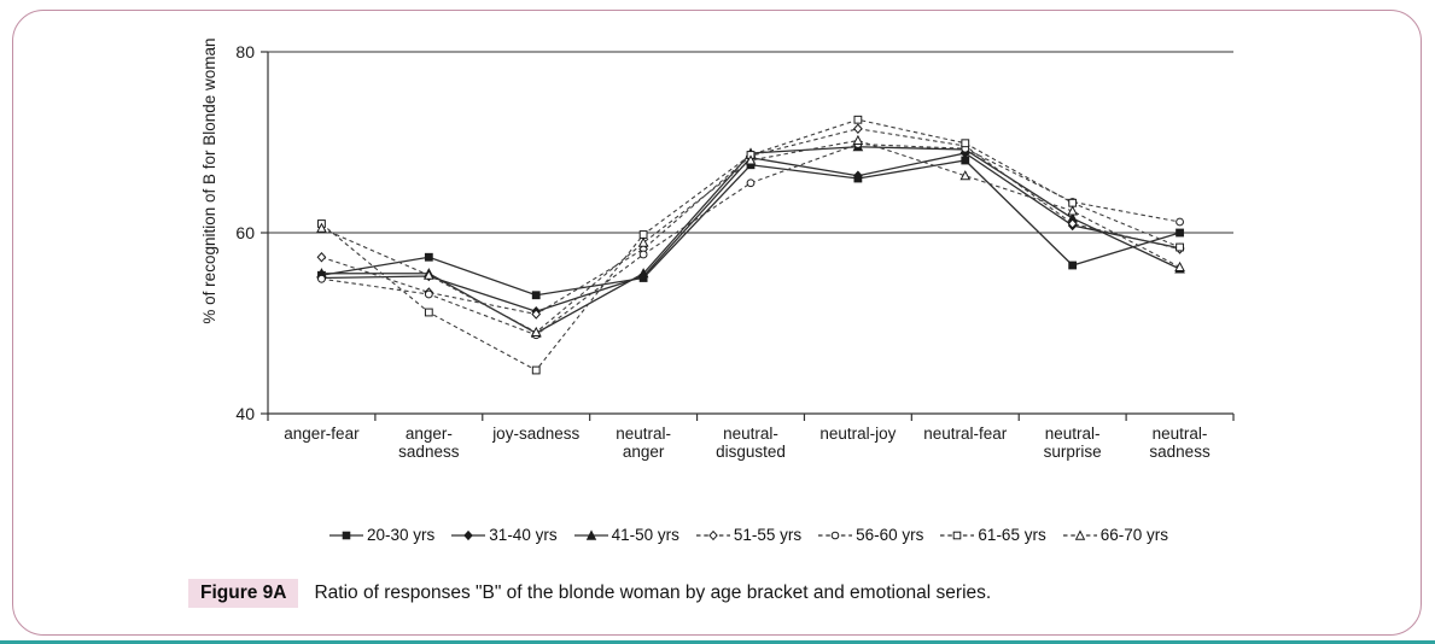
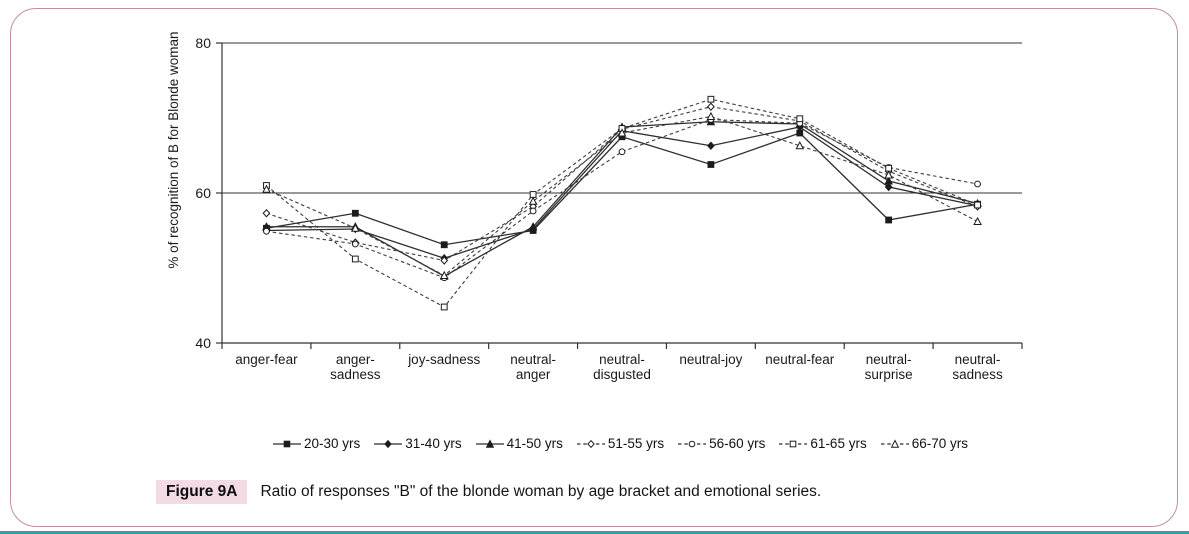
20-30 yrs/neutral-joy: 66 -> 64
51-55 yrs/neutral- surprise: 61 -> 63
20-30 yrs/neutral- sadness: 60 -> 58
41-50 yrs/neutral- sadness: 56 -> 59
